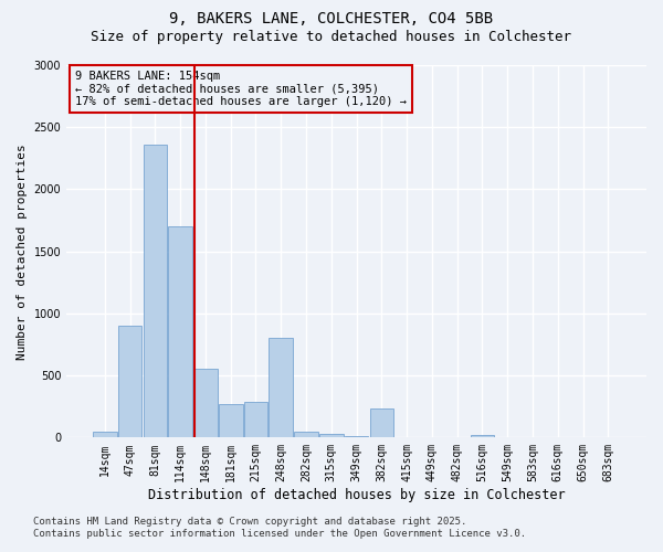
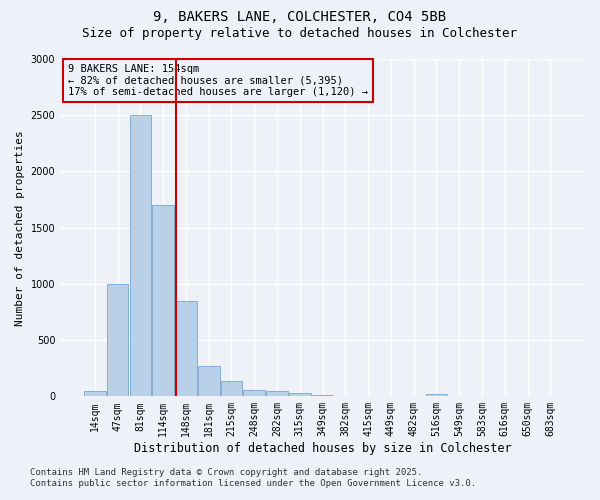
47sqm: 900 -> 1000
81sqm: 2360 -> 2500
148sqm: 550 -> 850
215sqm: 290 -> 140
248sqm: 800 -> 60
382sqm: 230 -> 0
